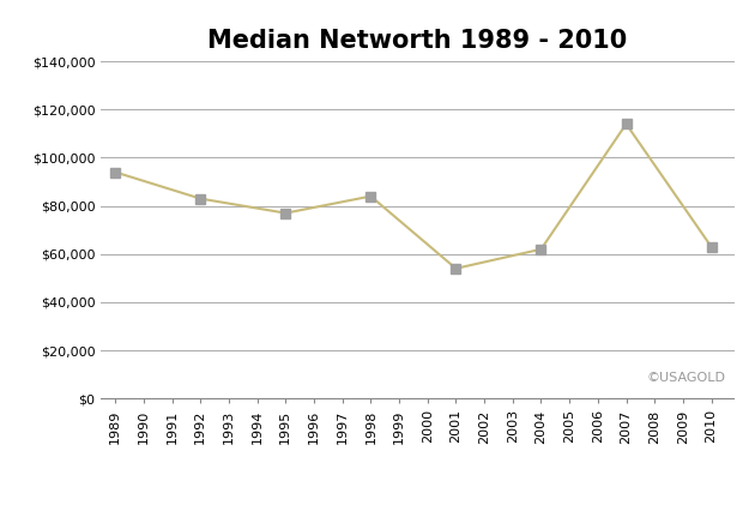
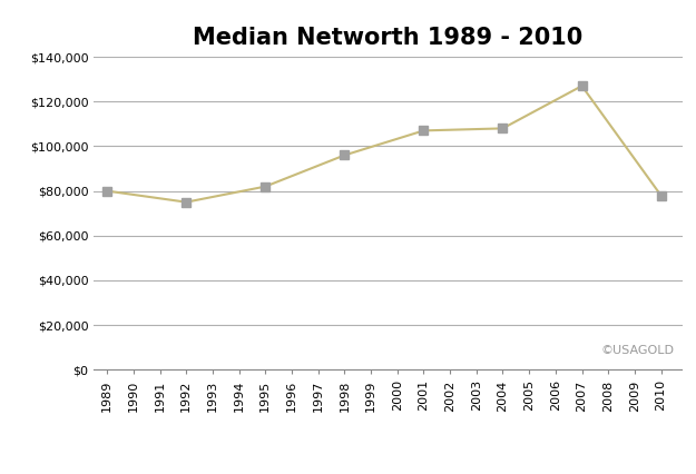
1989: $94,000 -> $80,000
1992: $83,000 -> $75,000
1995: $77,000 -> $82,000
1998: $84,000 -> $96,000
2001: $54,000 -> $107,000
2004: $62,000 -> $108,000
2007: $114,000 -> $127,000
2010: $63,000 -> $78,000
